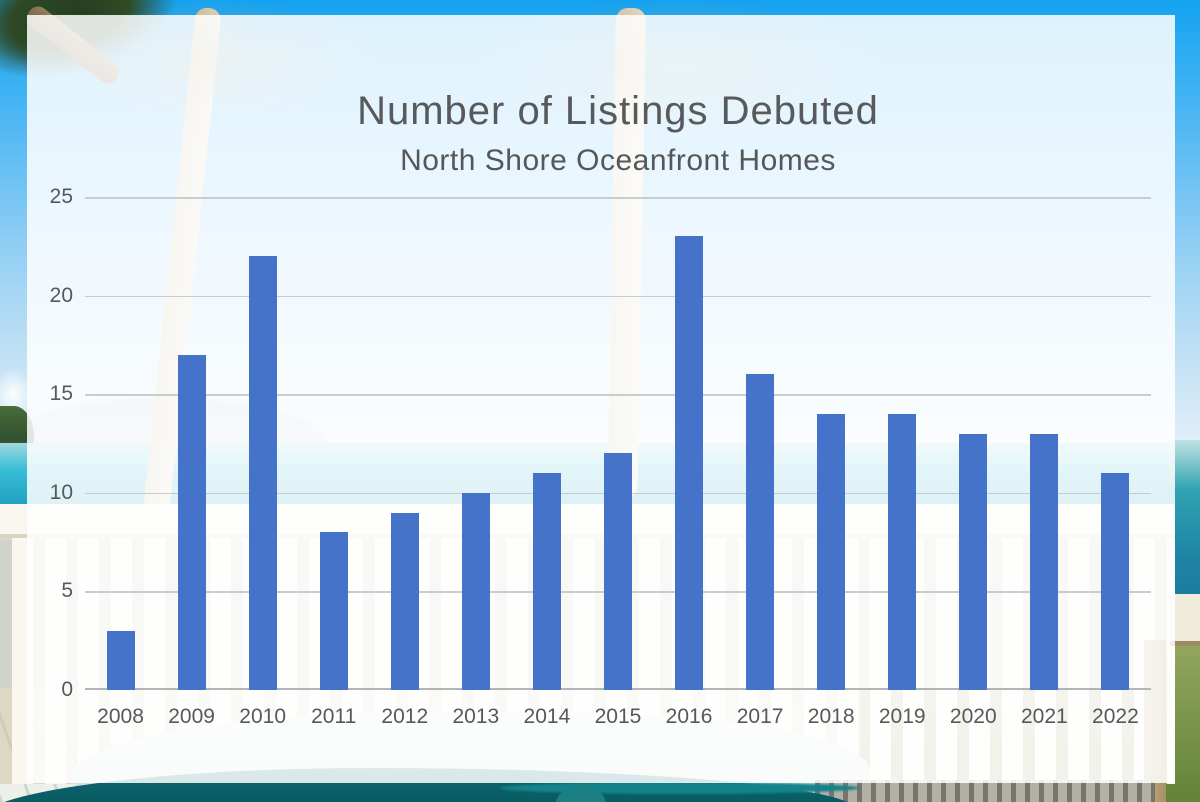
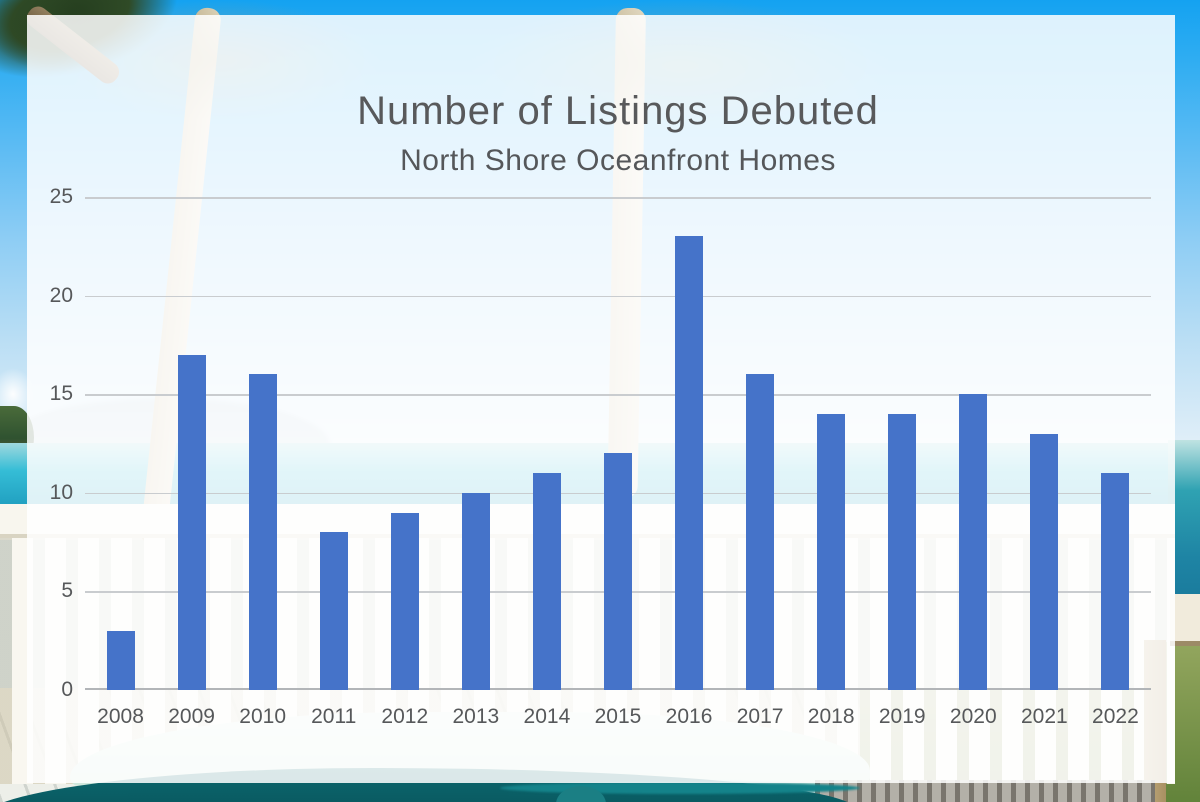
2010: 22 -> 16
2020: 13 -> 15
